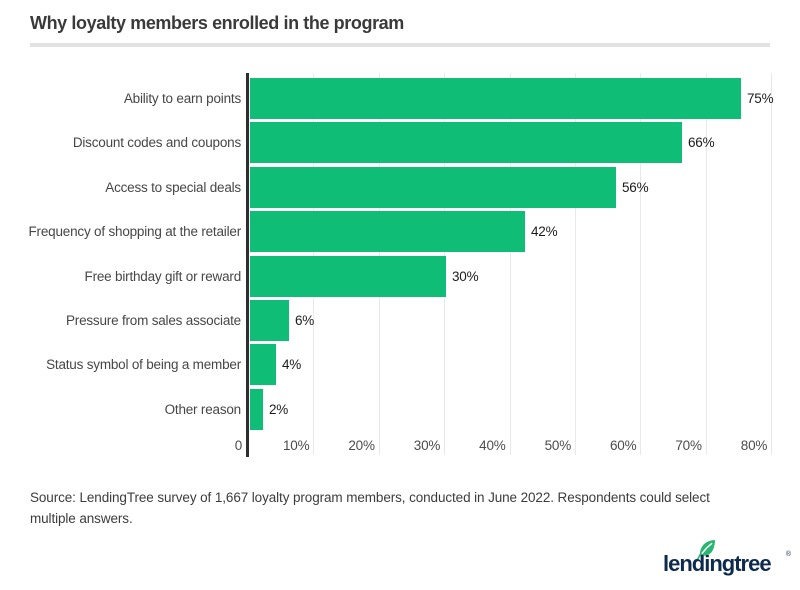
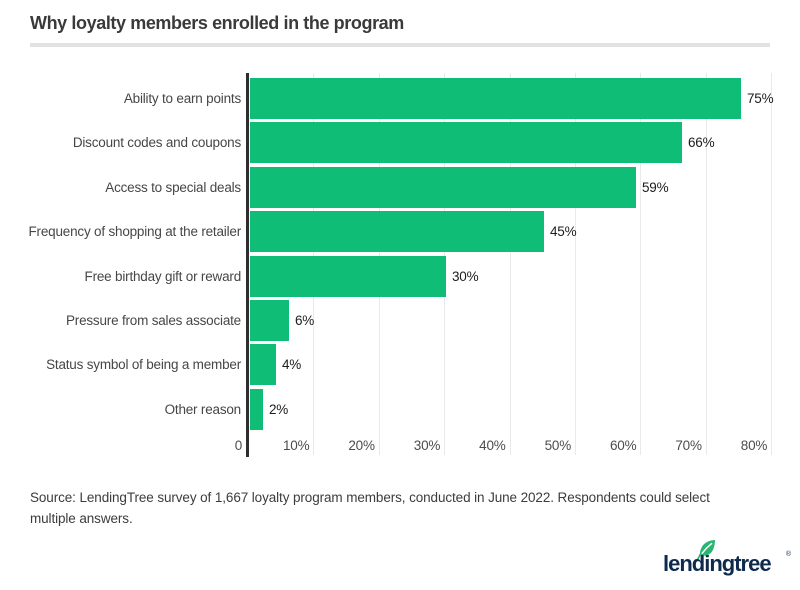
Access to special deals: 56% -> 59%
Frequency of shopping at the retailer: 42% -> 45%
